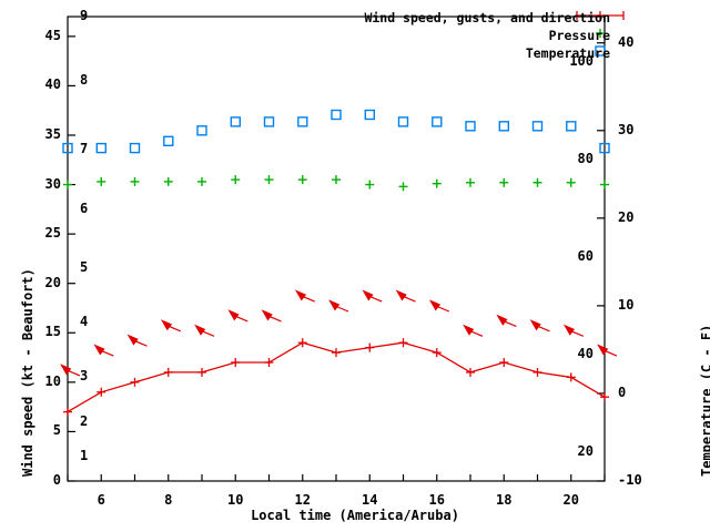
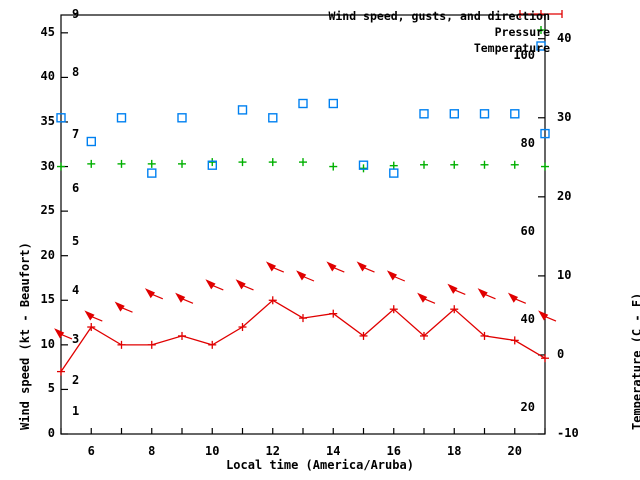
Temperature/5: 28 -> 30
Wind speed, gusts, and direction/6: 9 -> 12
Temperature/6: 28 -> 27
Temperature/7: 28 -> 30
Wind speed, gusts, and direction/8: 11 -> 10
Temperature/8: 29 -> 23
Wind speed, gusts, and direction/10: 12 -> 10
Temperature/10: 31 -> 24
Wind speed, gusts, and direction/12: 14 -> 15
Temperature/12: 31 -> 30
Wind speed, gusts, and direction/15: 14 -> 11
Temperature/15: 31 -> 24
Wind speed, gusts, and direction/16: 13 -> 14
Temperature/16: 31 -> 23
Wind speed, gusts, and direction/18: 12 -> 14
